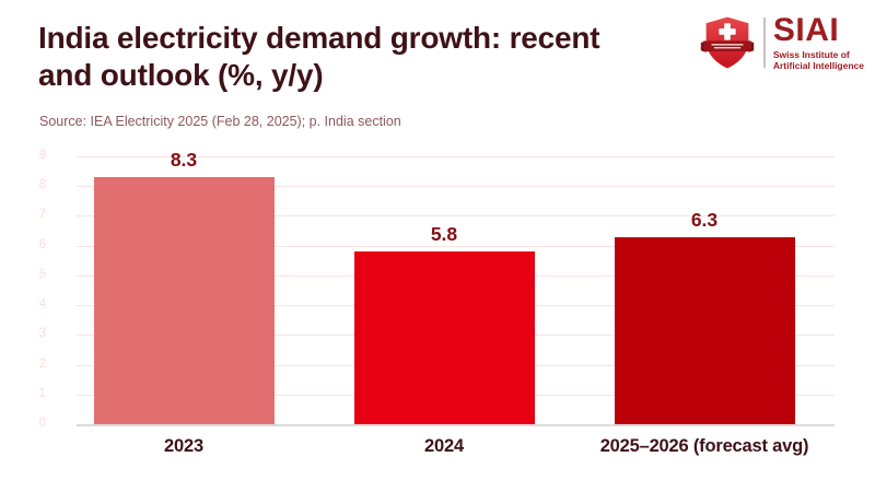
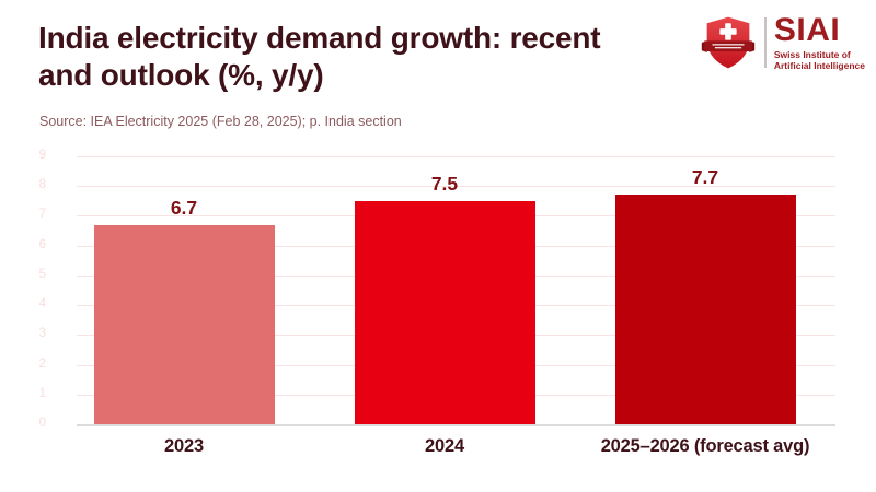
2023: 8.3 -> 6.7
2024: 5.8 -> 7.5
2025–2026 (forecast avg): 6.3 -> 7.7
